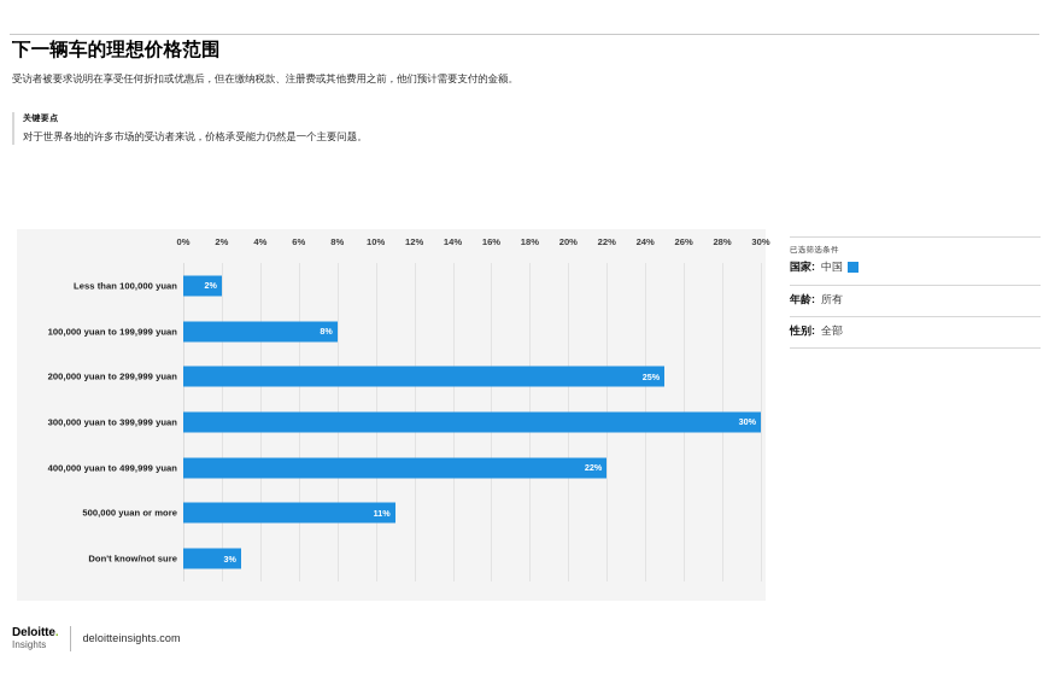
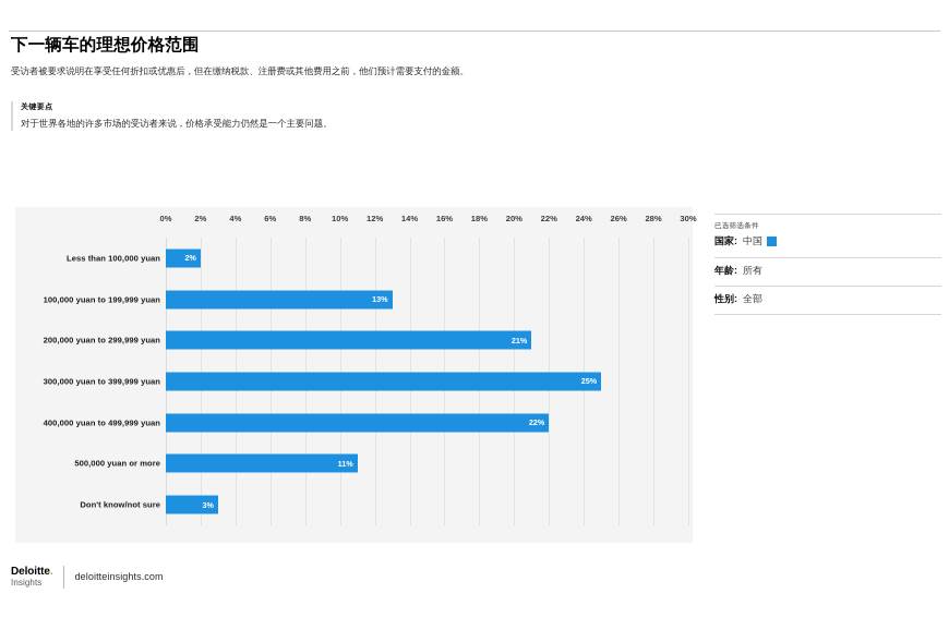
100,000 yuan to 199,999 yuan: 8% -> 13%
200,000 yuan to 299,999 yuan: 25% -> 21%
300,000 yuan to 399,999 yuan: 30% -> 25%
